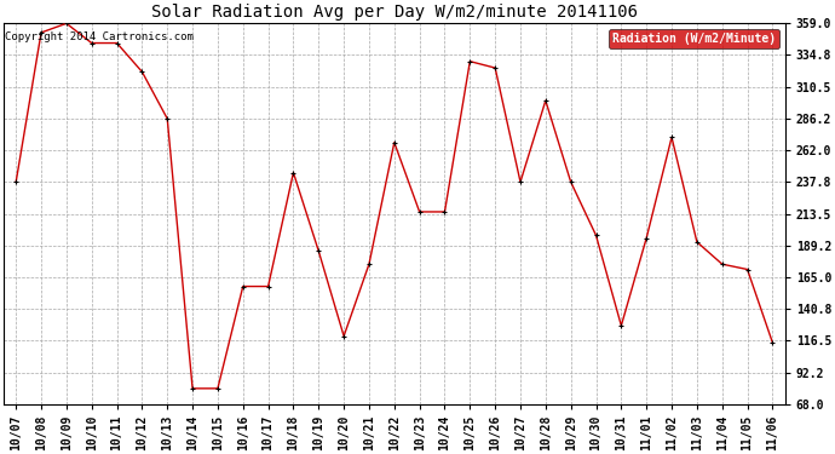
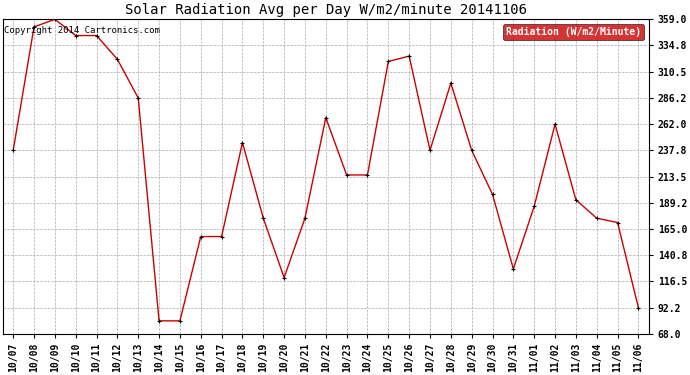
10/19: 185 -> 175
10/25: 330 -> 320
11/01: 195 -> 186
11/02: 272 -> 262
11/06: 115 -> 92
